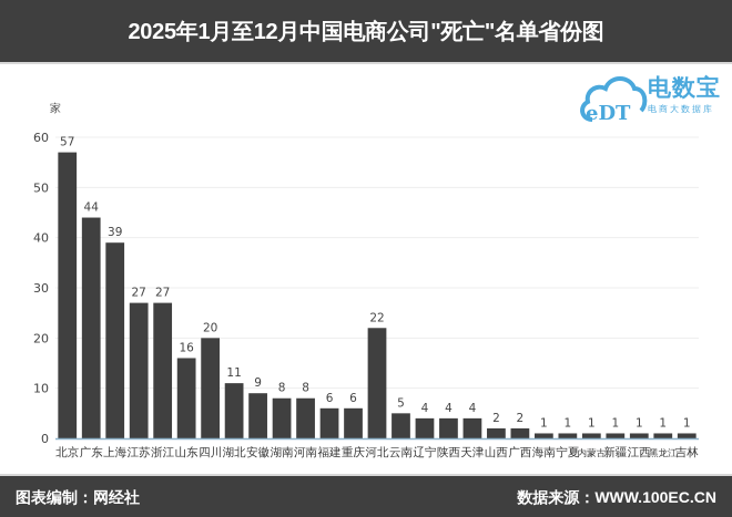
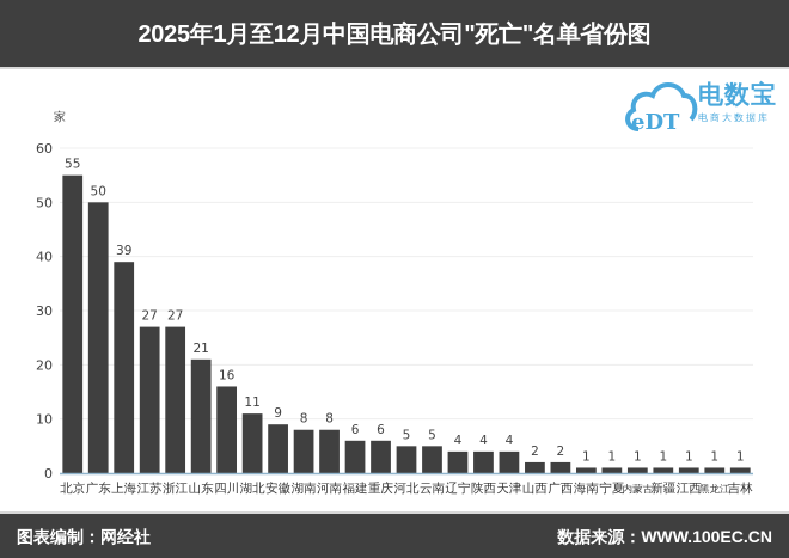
北京: 57 -> 55
广东: 44 -> 50
山东: 16 -> 21
四川: 20 -> 16
河北: 22 -> 5
